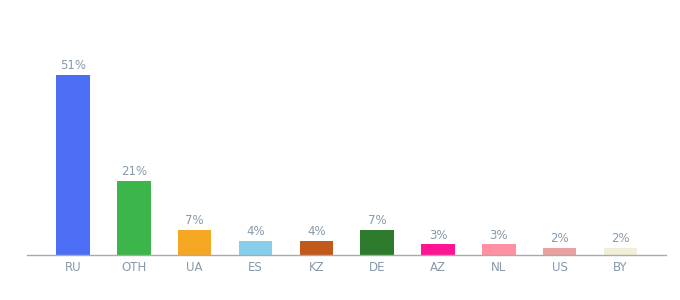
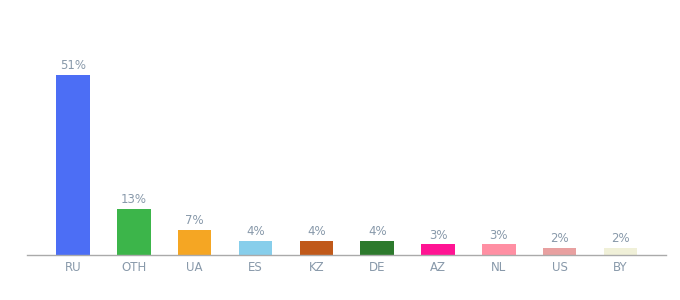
OTH: 21% -> 13%
DE: 7% -> 4%
